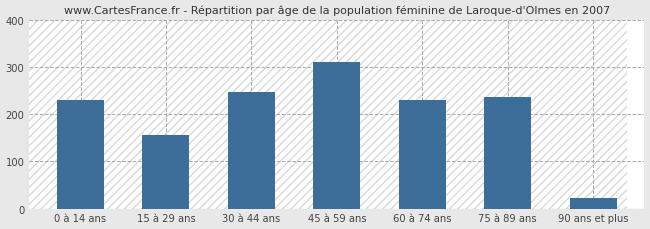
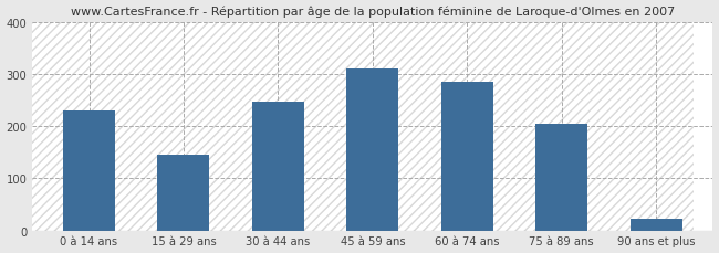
15 à 29 ans: 157 -> 145
60 à 74 ans: 231 -> 285
75 à 89 ans: 237 -> 205
